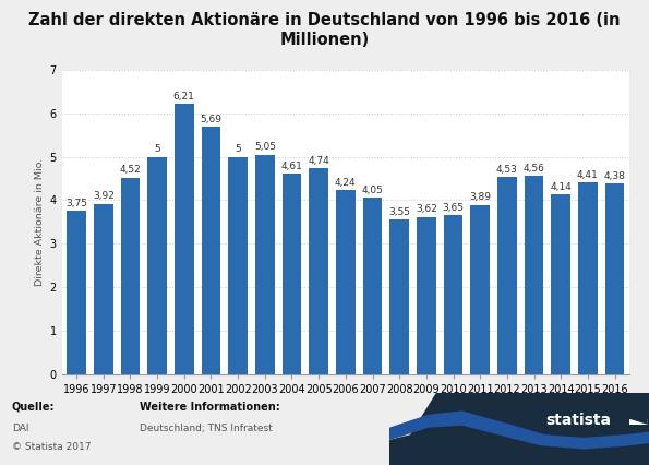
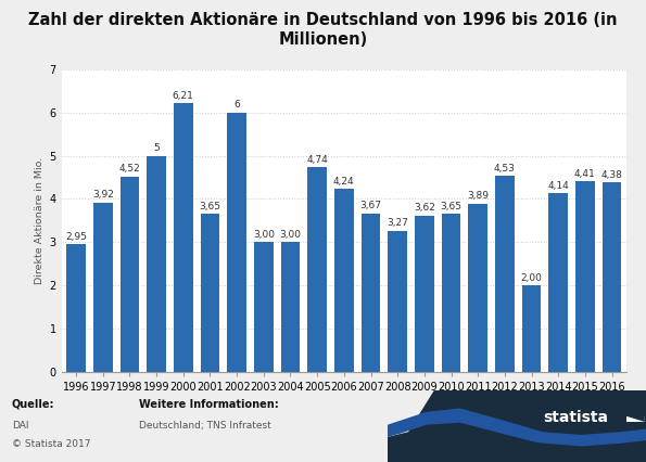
1996: 3,75 -> 2,95
2001: 5,69 -> 3,65
2002: 5 -> 6
2003: 5,05 -> 3,00
2004: 4,61 -> 3,00
2007: 4,05 -> 3,67
2008: 3,55 -> 3,27
2013: 4,56 -> 2,00
